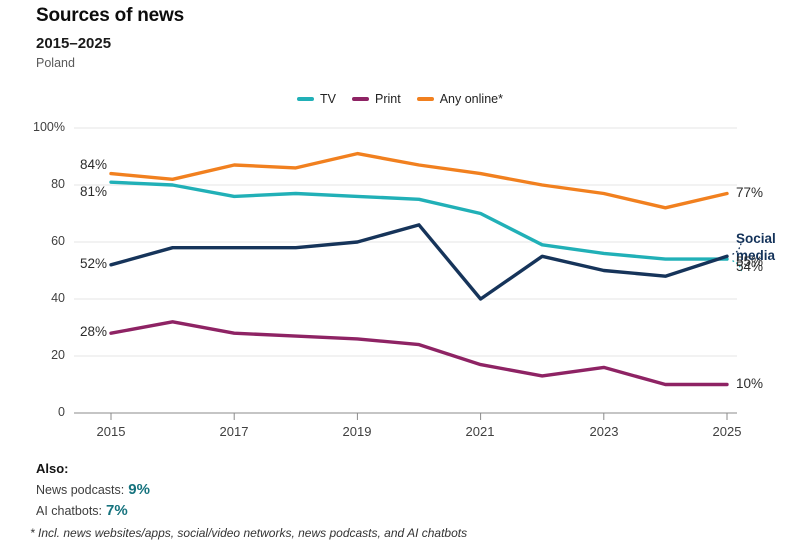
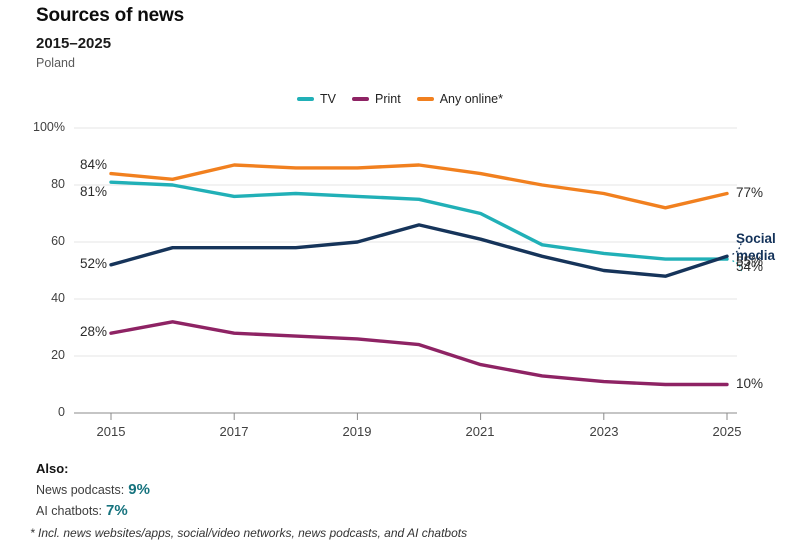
Any online*/2019: 91% -> 86%
Social media/2021: 40% -> 61%
Print/2023: 16% -> 11%
